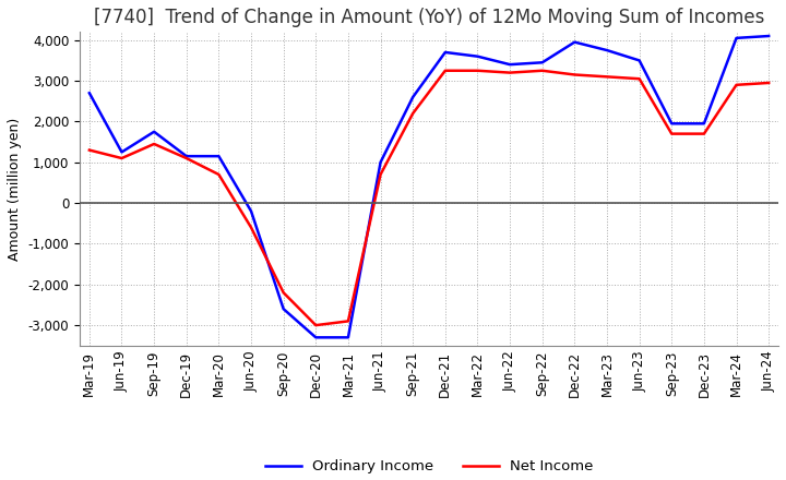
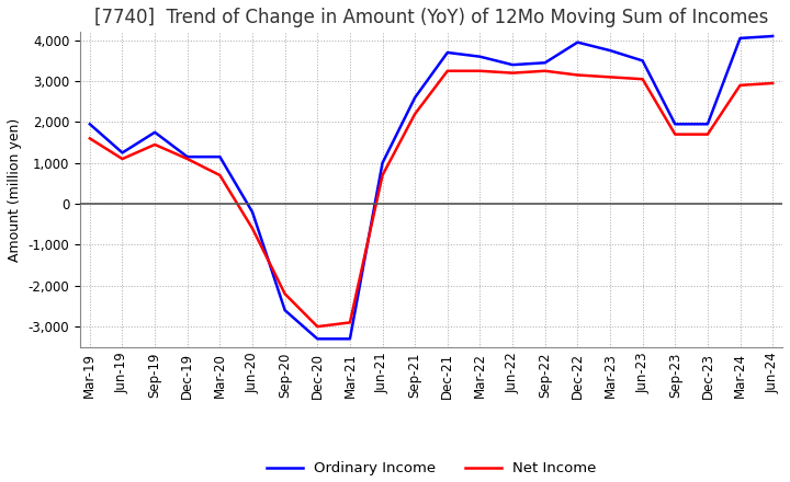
Ordinary Income/Mar-19: 2,700 -> 1,950
Net Income/Mar-19: 1,300 -> 1,600
